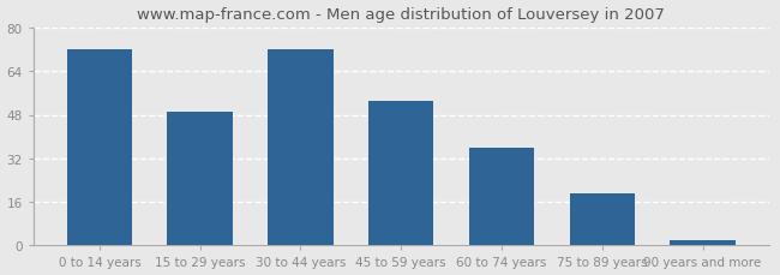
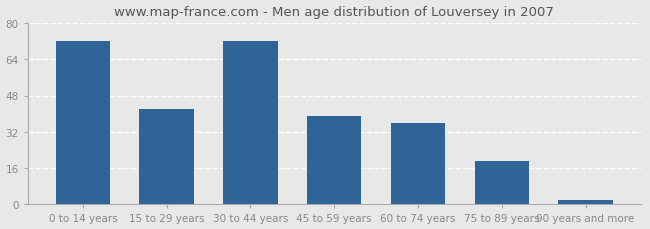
15 to 29 years: 49 -> 42
45 to 59 years: 53 -> 39
